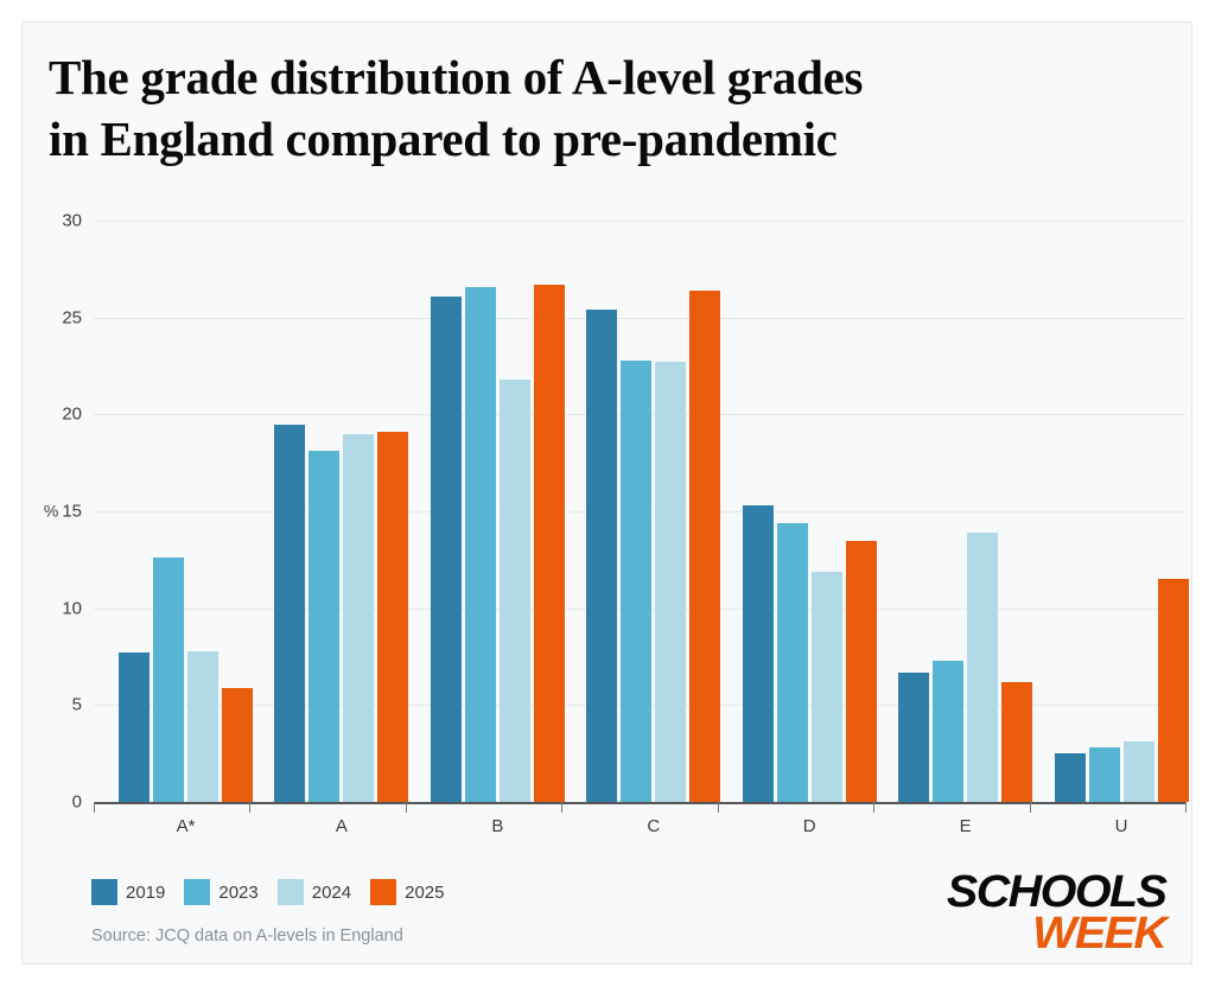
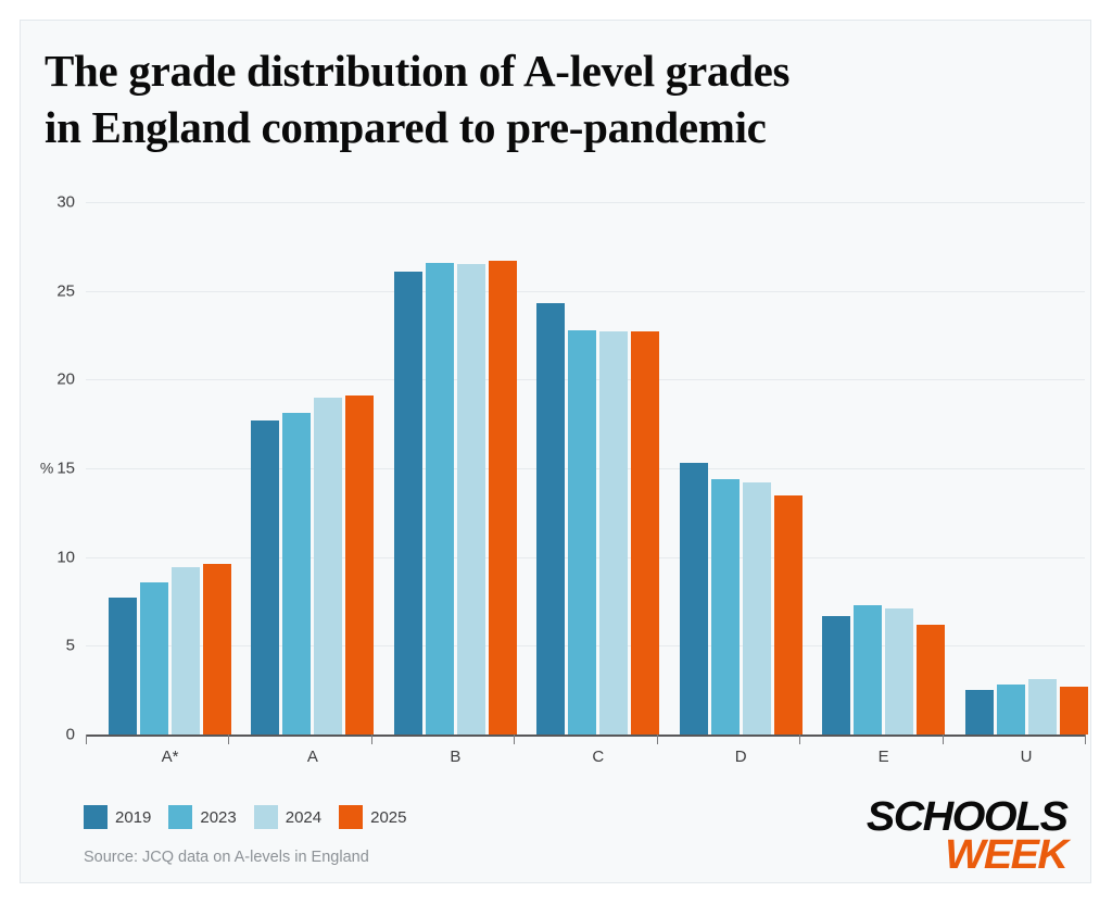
2023/A*: 12.6 -> 8.6
2024/A*: 7.8 -> 9.4
2025/A*: 5.9 -> 9.6
2019/A: 19.5 -> 17.7
2024/B: 21.8 -> 26.5
2019/C: 25.4 -> 24.3
2025/C: 26.4 -> 22.7
2024/D: 11.9 -> 14.2
2024/E: 13.9 -> 7.1
2025/U: 11.5 -> 2.7
